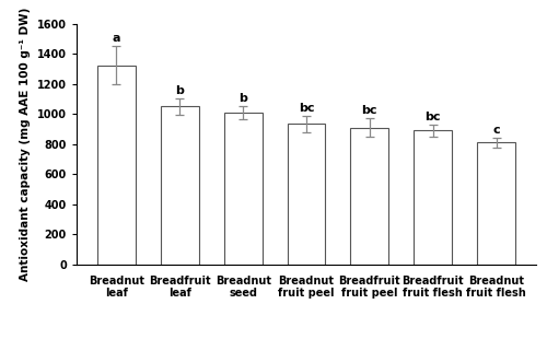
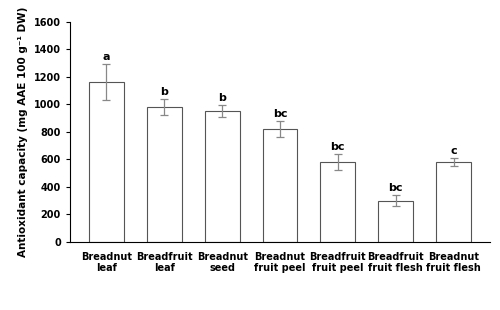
Breadnut leaf: 1320 -> 1160
Breadfruit leaf: 1050 -> 980
Breadnut seed: 1010 -> 950
Breadnut fruit peel: 940 -> 820
Breadfruit fruit peel: 910 -> 580
Breadfruit fruit flesh: 890 -> 300
Breadnut fruit flesh: 810 -> 580
